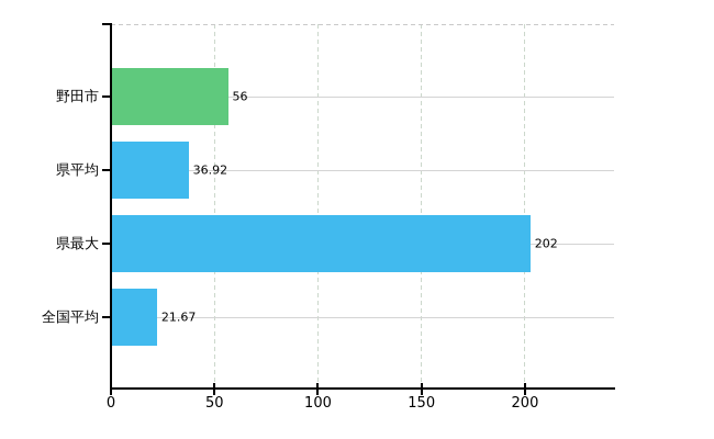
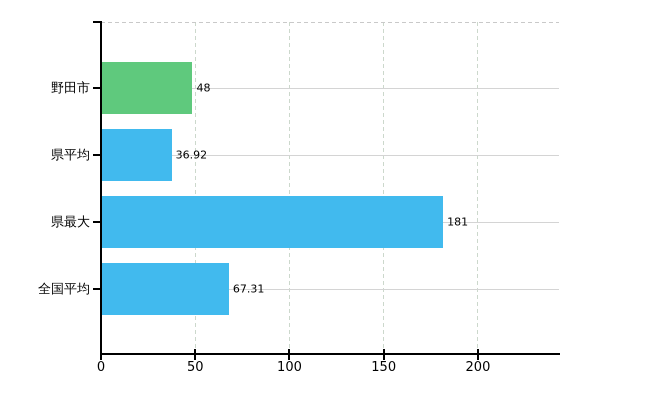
野田市: 56 -> 48
県最大: 202 -> 181
全国平均: 21.67 -> 67.31
